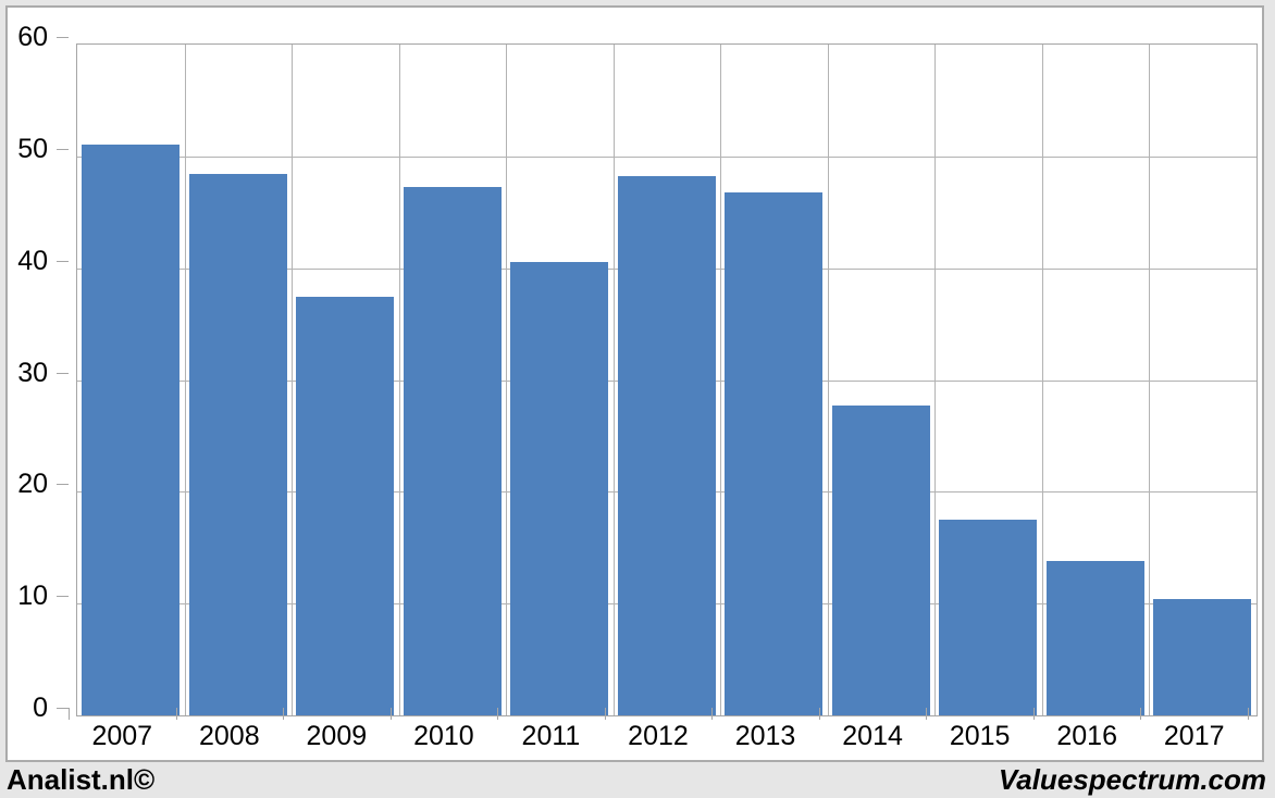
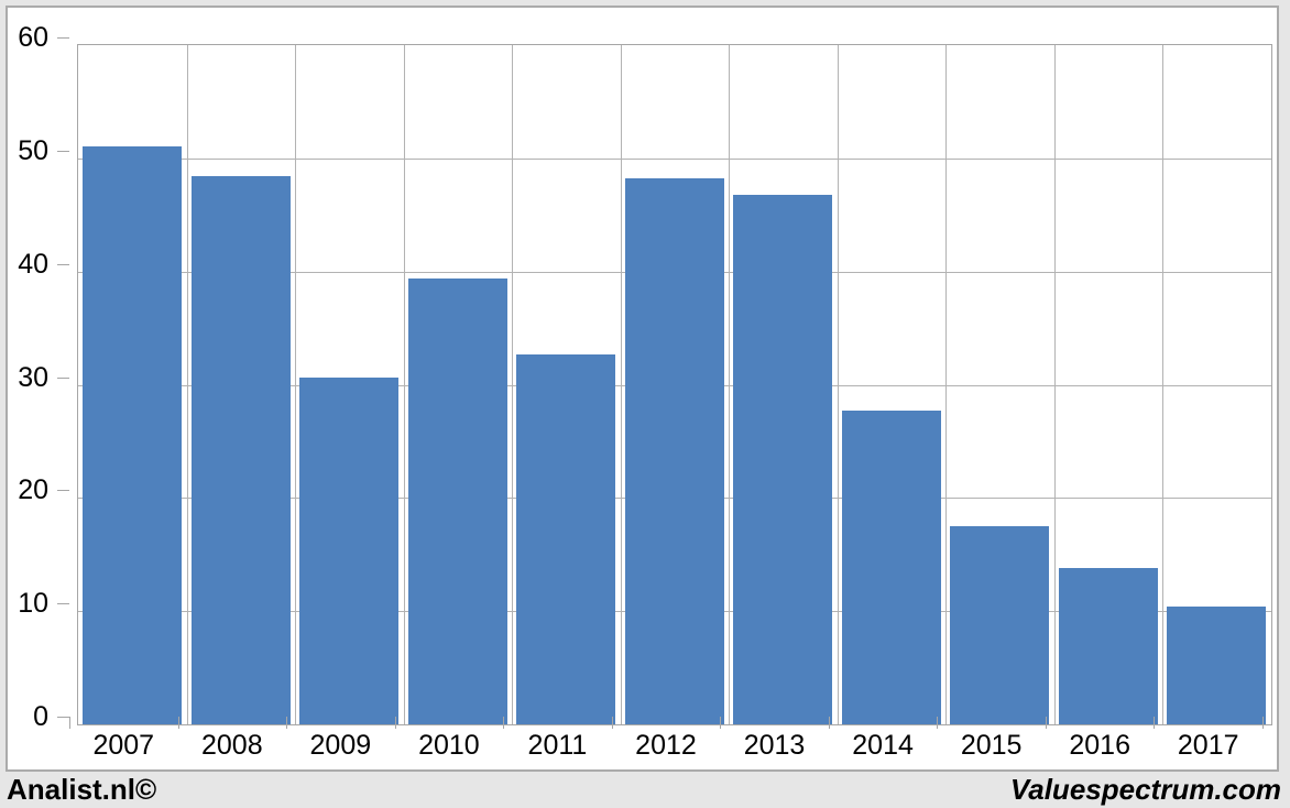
2009: 37.4 -> 30.6
2010: 47.3 -> 39.4
2011: 40.6 -> 32.7
